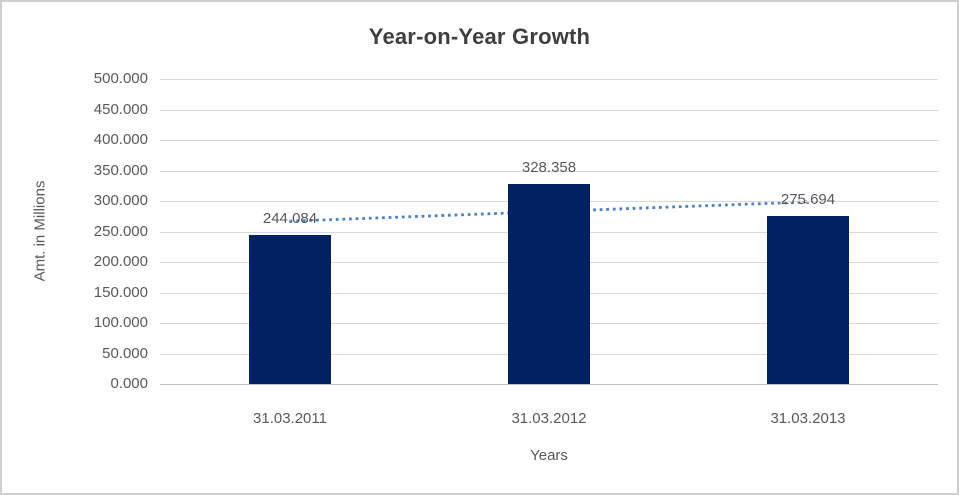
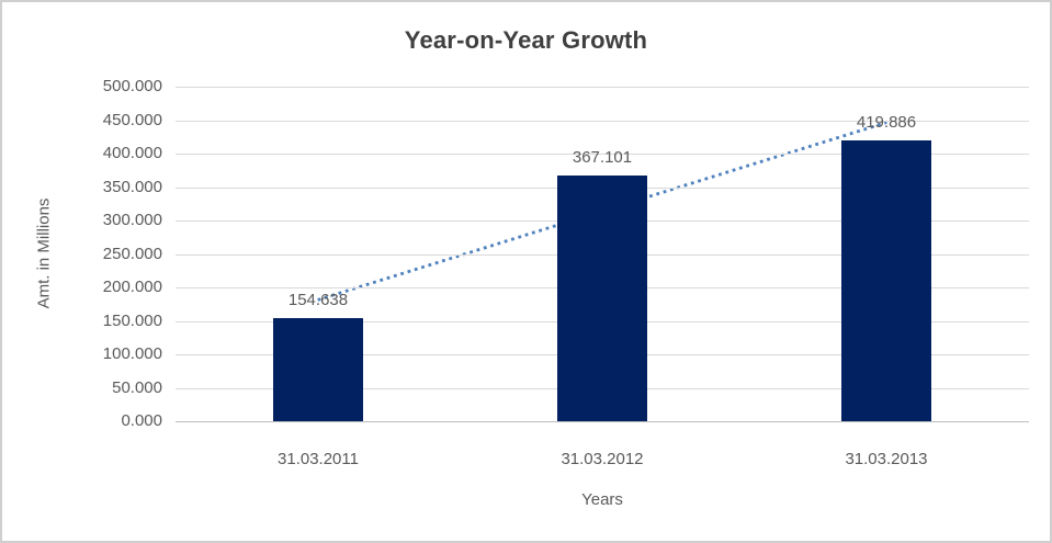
31.03.2011: 244.084 -> 154.638
31.03.2012: 328.358 -> 367.101
31.03.2013: 275.694 -> 419.886
